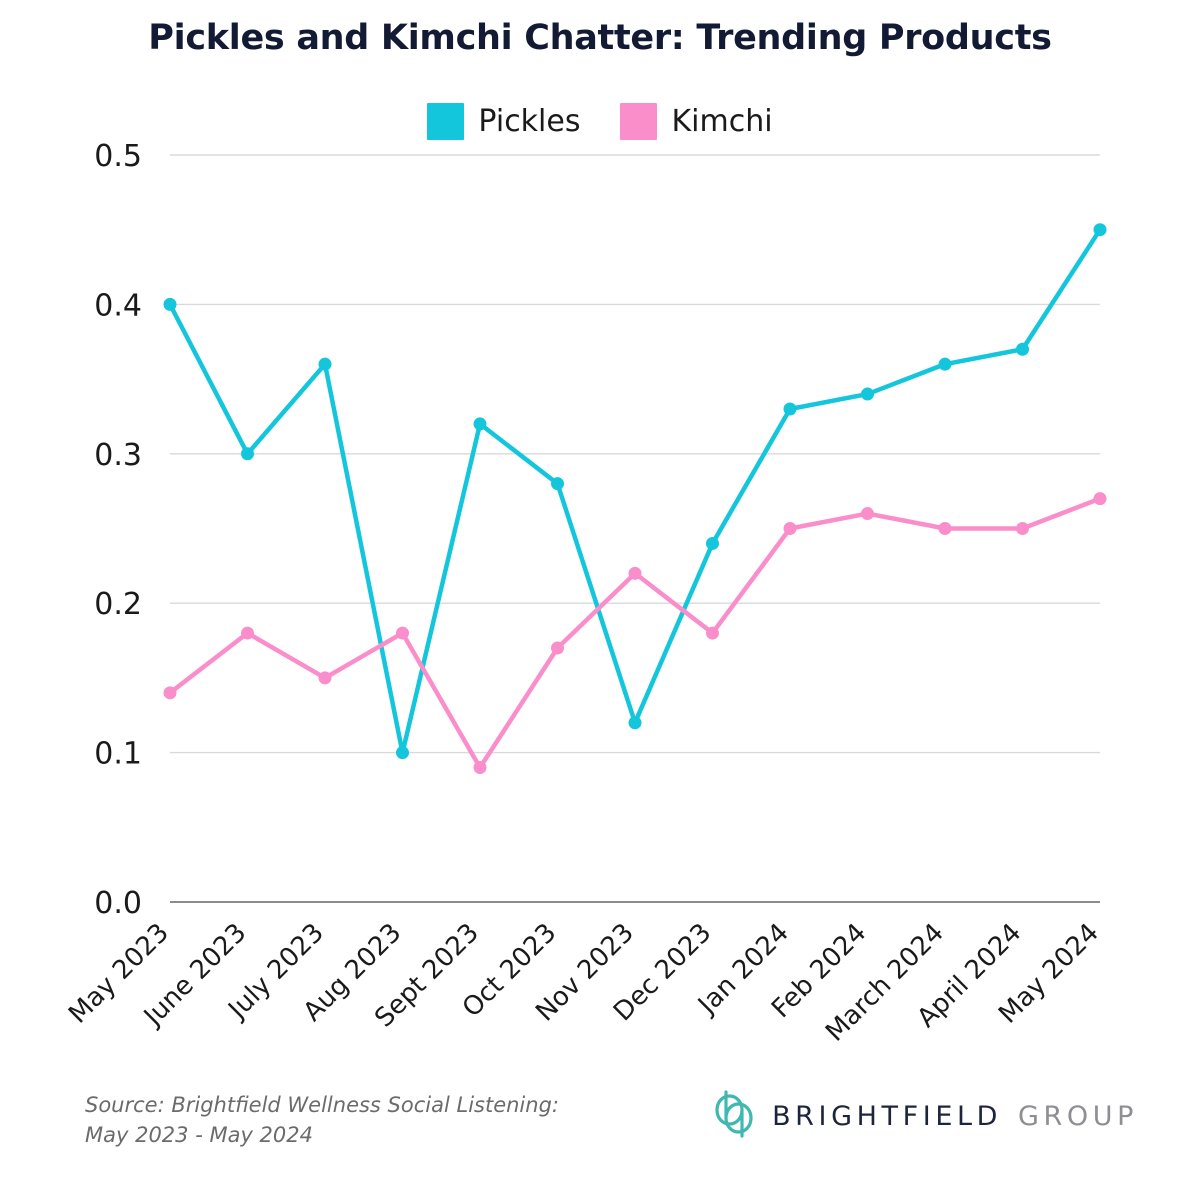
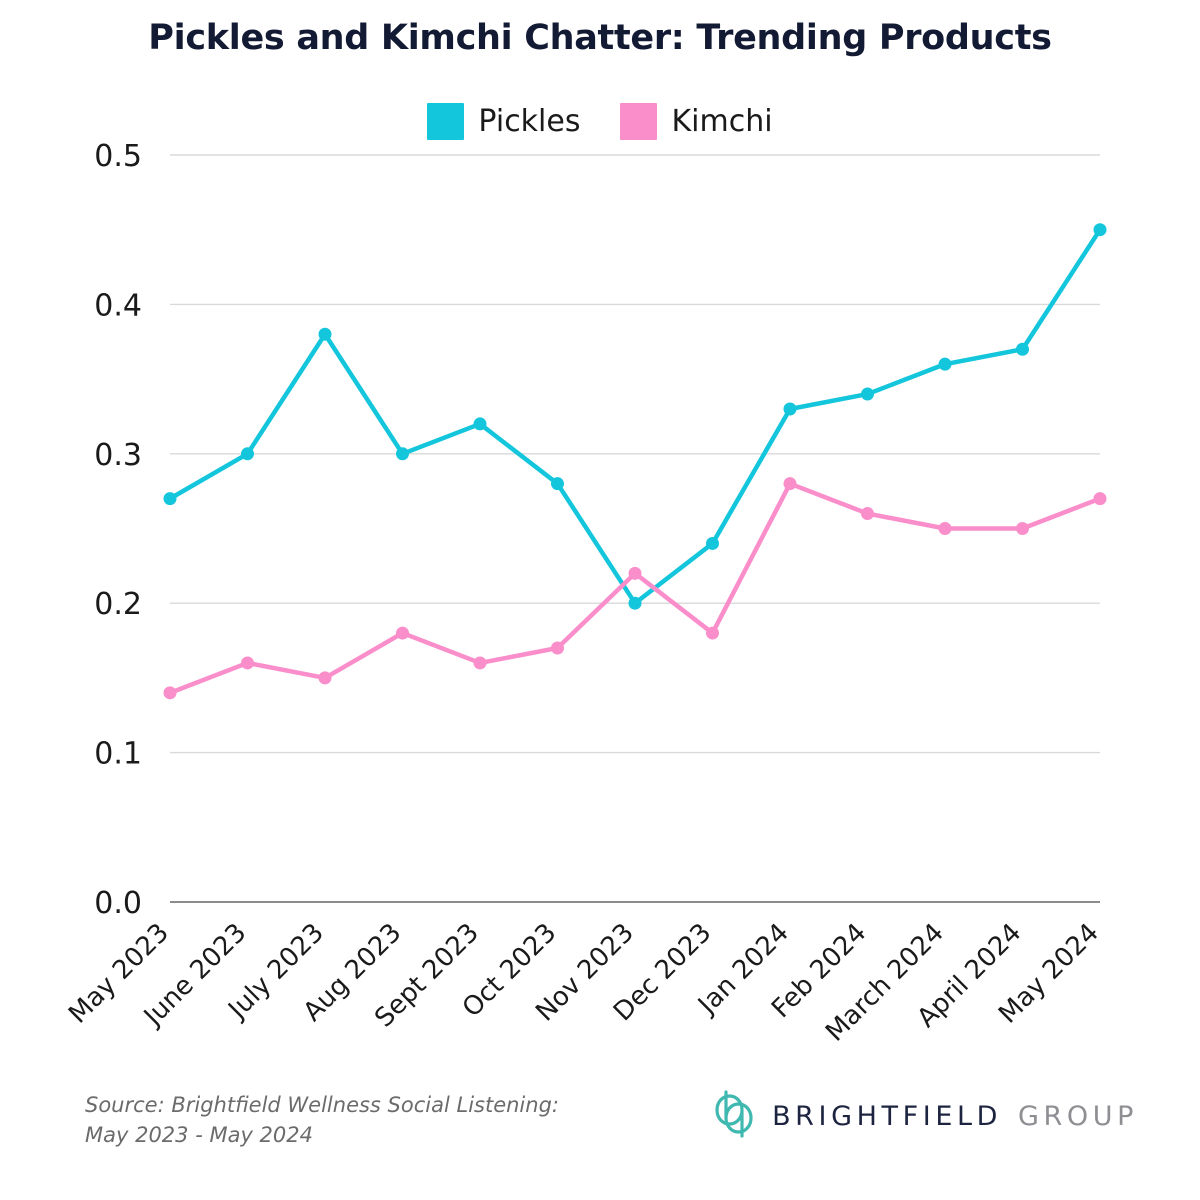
Pickles/May 2023: 0.40 -> 0.27
Kimchi/June 2023: 0.18 -> 0.16
Pickles/July 2023: 0.36 -> 0.38
Pickles/Aug 2023: 0.10 -> 0.30
Kimchi/Sept 2023: 0.09 -> 0.16
Pickles/Nov 2023: 0.12 -> 0.20
Kimchi/Jan 2024: 0.25 -> 0.28
